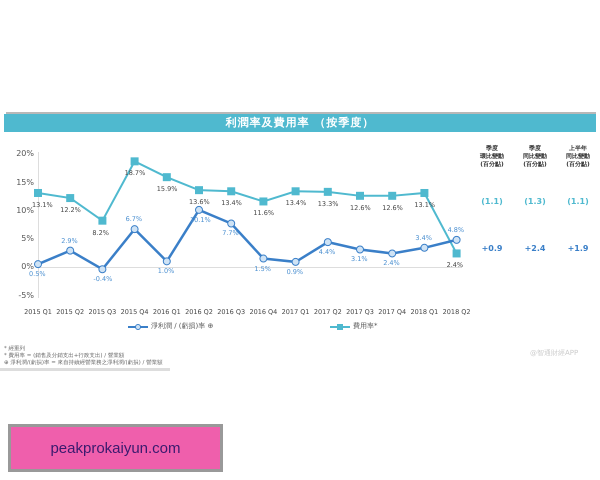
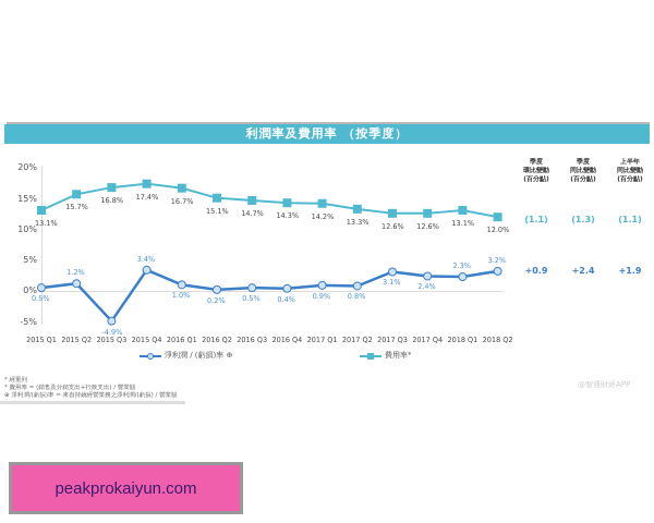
費用率*/2015 Q2: 12.2% -> 15.7%
淨利潤 / (虧損)率 ⊕/2015 Q2: 2.9% -> 1.2%
費用率*/2015 Q3: 8.2% -> 16.8%
淨利潤 / (虧損)率 ⊕/2015 Q3: -0.4% -> -4.9%
費用率*/2015 Q4: 18.7% -> 17.4%
淨利潤 / (虧損)率 ⊕/2015 Q4: 6.7% -> 3.4%
費用率*/2016 Q1: 15.9% -> 16.7%
費用率*/2016 Q2: 13.6% -> 15.1%
淨利潤 / (虧損)率 ⊕/2016 Q2: 10.1% -> 0.2%
費用率*/2016 Q3: 13.4% -> 14.7%
淨利潤 / (虧損)率 ⊕/2016 Q3: 7.7% -> 0.5%
費用率*/2016 Q4: 11.6% -> 14.3%
淨利潤 / (虧損)率 ⊕/2016 Q4: 1.5% -> 0.4%
費用率*/2017 Q1: 13.4% -> 14.2%
淨利潤 / (虧損)率 ⊕/2017 Q2: 4.4% -> 0.8%
淨利潤 / (虧損)率 ⊕/2018 Q1: 3.4% -> 2.3%
費用率*/2018 Q2: 2.4% -> 12.0%
淨利潤 / (虧損)率 ⊕/2018 Q2: 4.8% -> 3.2%
